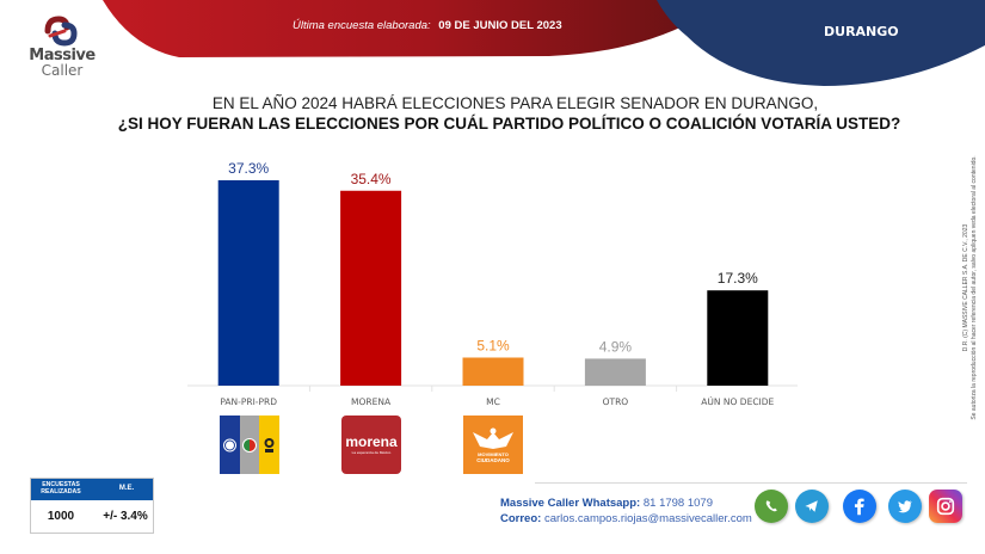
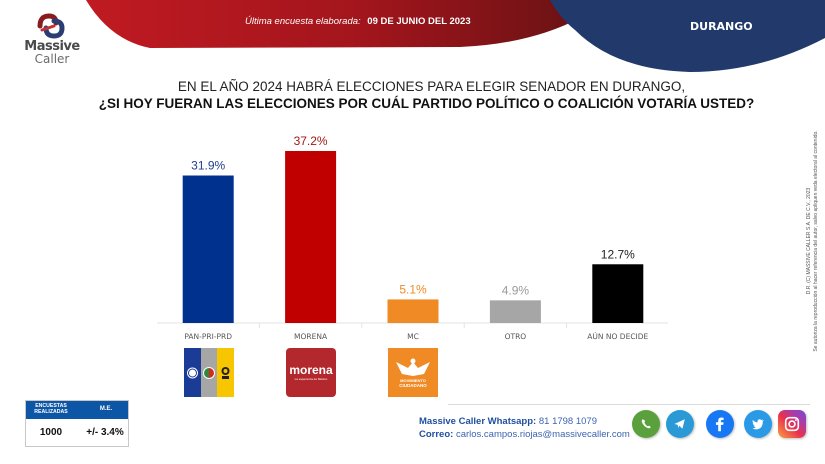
PAN-PRI-PRD: 37.3% -> 31.9%
MORENA: 35.4% -> 37.2%
AÚN NO DECIDE: 17.3% -> 12.7%
